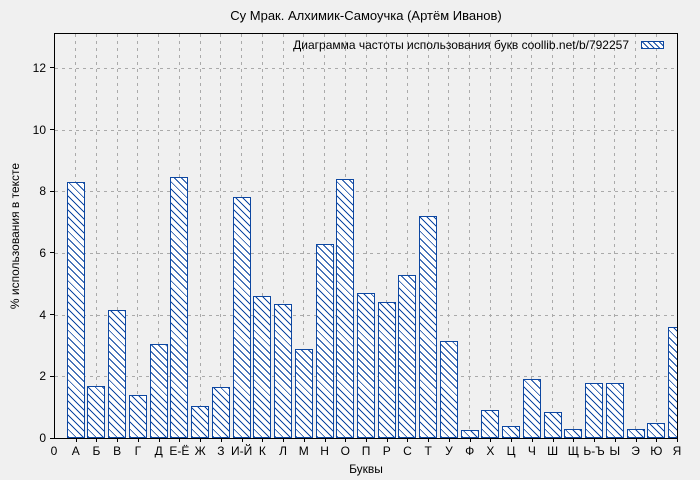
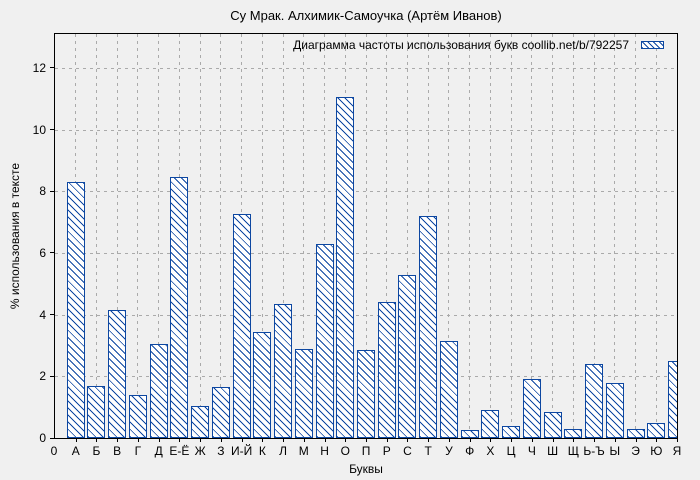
И-Й: 7.8 -> 7.2
К: 4.6 -> 3.5
О: 8.4 -> 11.1
П: 4.7 -> 2.9
Ь-Ъ: 1.8 -> 2.4
Я: 3.6 -> 2.5
